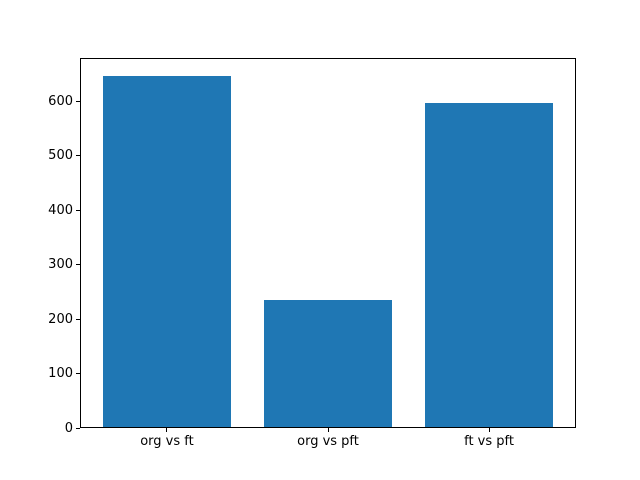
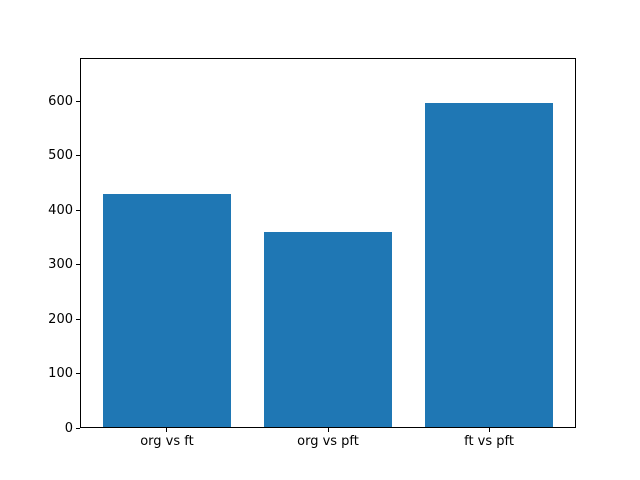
org vs ft: 650 -> 430
org vs pft: 240 -> 360
